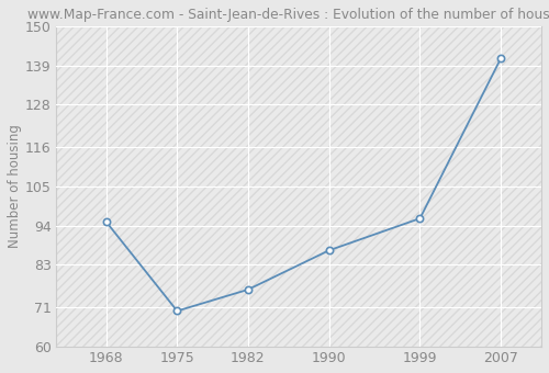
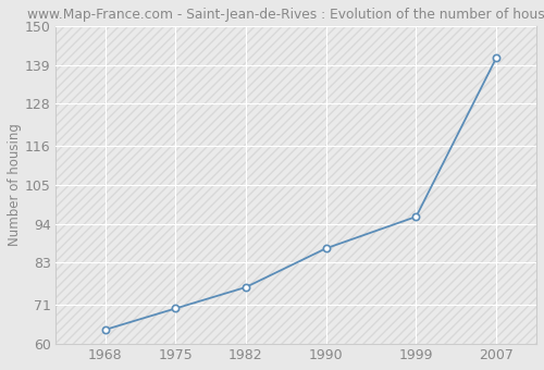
1968: 95 -> 64
